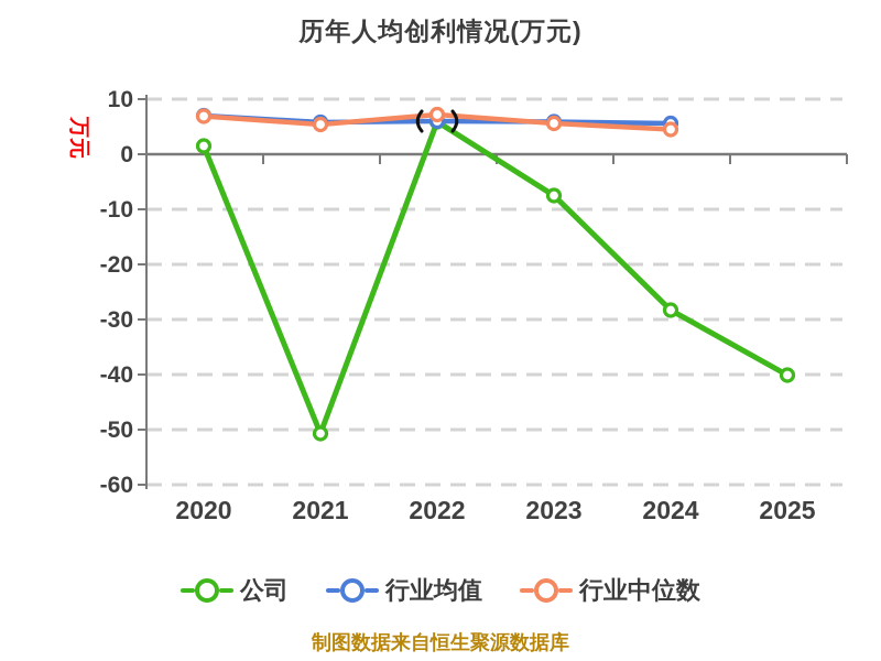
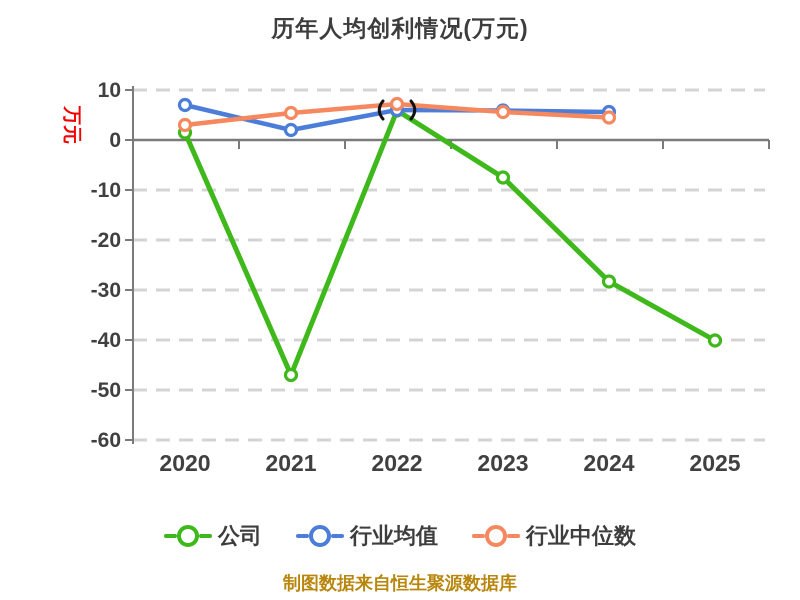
行业中位数/2020: 7 -> 3
公司/2021: -51 -> -47
行业均值/2021: 6 -> 2
